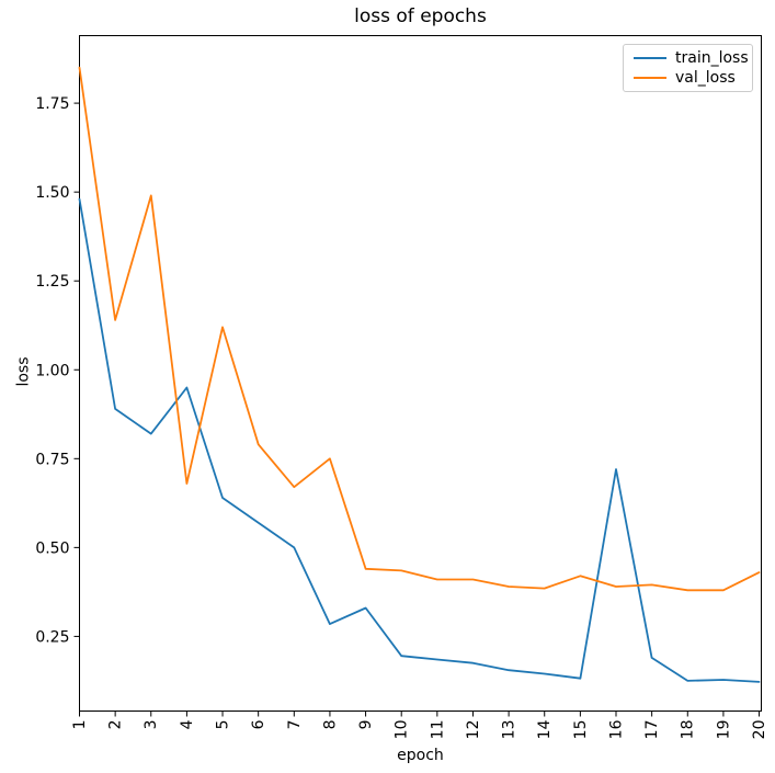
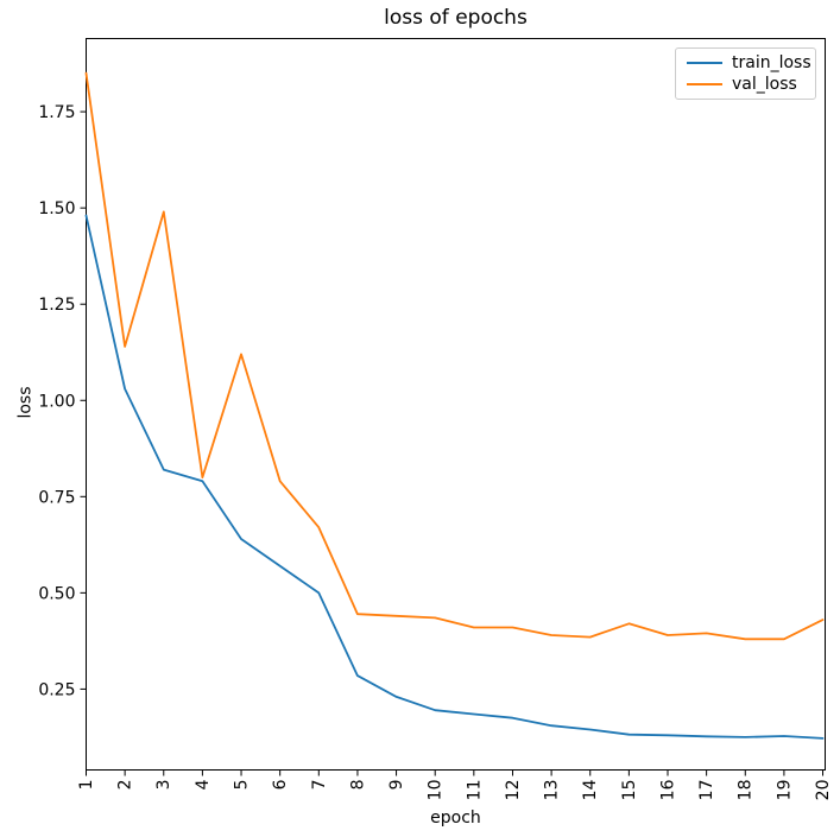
train_loss/2: 0.89 -> 1.03
train_loss/4: 0.95 -> 0.79
val_loss/4: 0.68 -> 0.80
val_loss/8: 0.75 -> 0.45
train_loss/9: 0.33 -> 0.23
train_loss/16: 0.72 -> 0.13
train_loss/17: 0.19 -> 0.13
